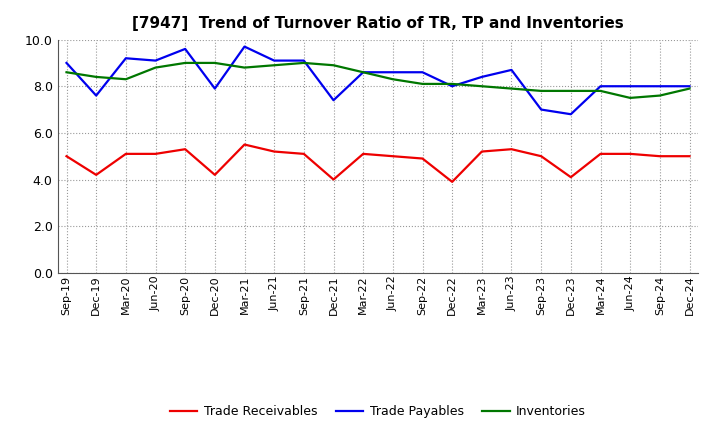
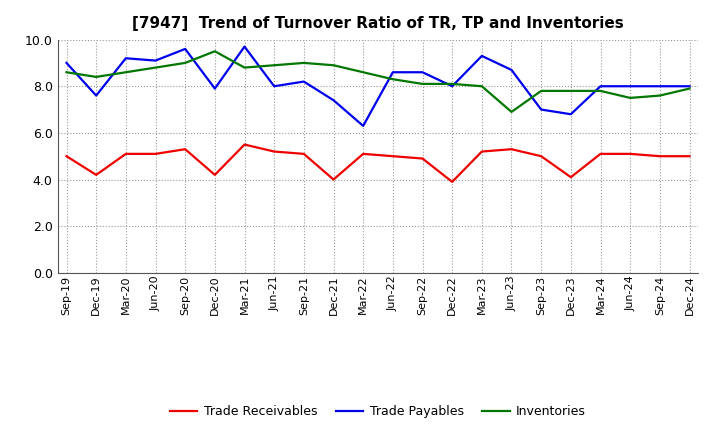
Inventories/Mar-20: 8.3 -> 8.6
Inventories/Dec-20: 9.0 -> 9.5
Trade Payables/Jun-21: 9.1 -> 8.0
Trade Payables/Sep-21: 9.1 -> 8.2
Trade Payables/Mar-22: 8.6 -> 6.3
Trade Payables/Mar-23: 8.4 -> 9.3
Inventories/Jun-23: 7.9 -> 6.9
